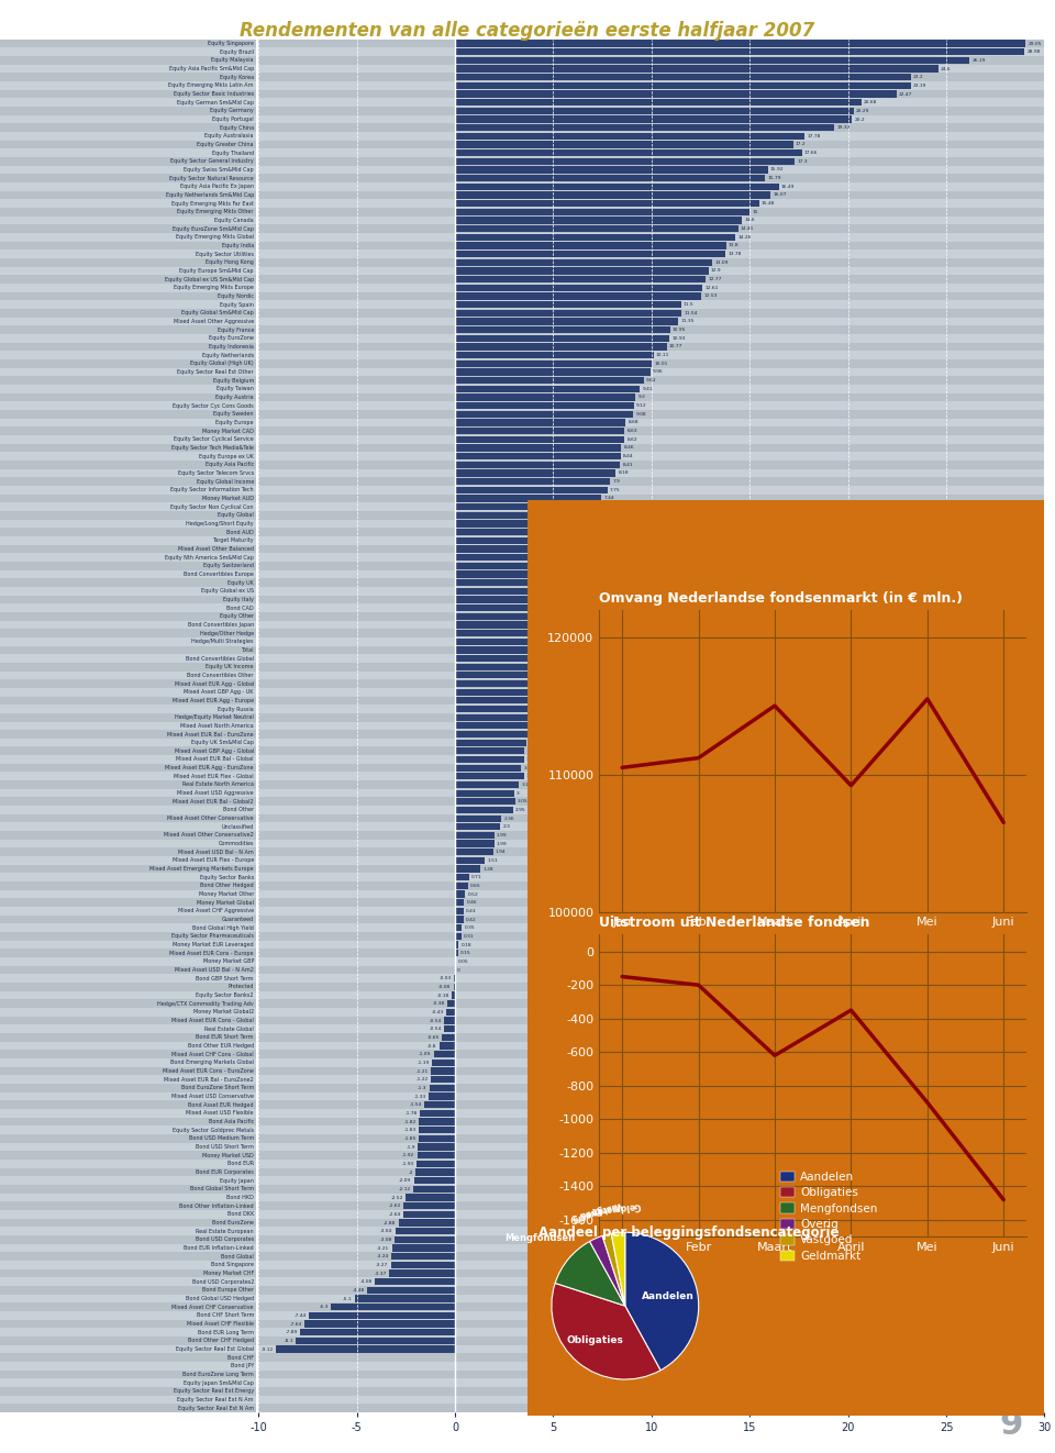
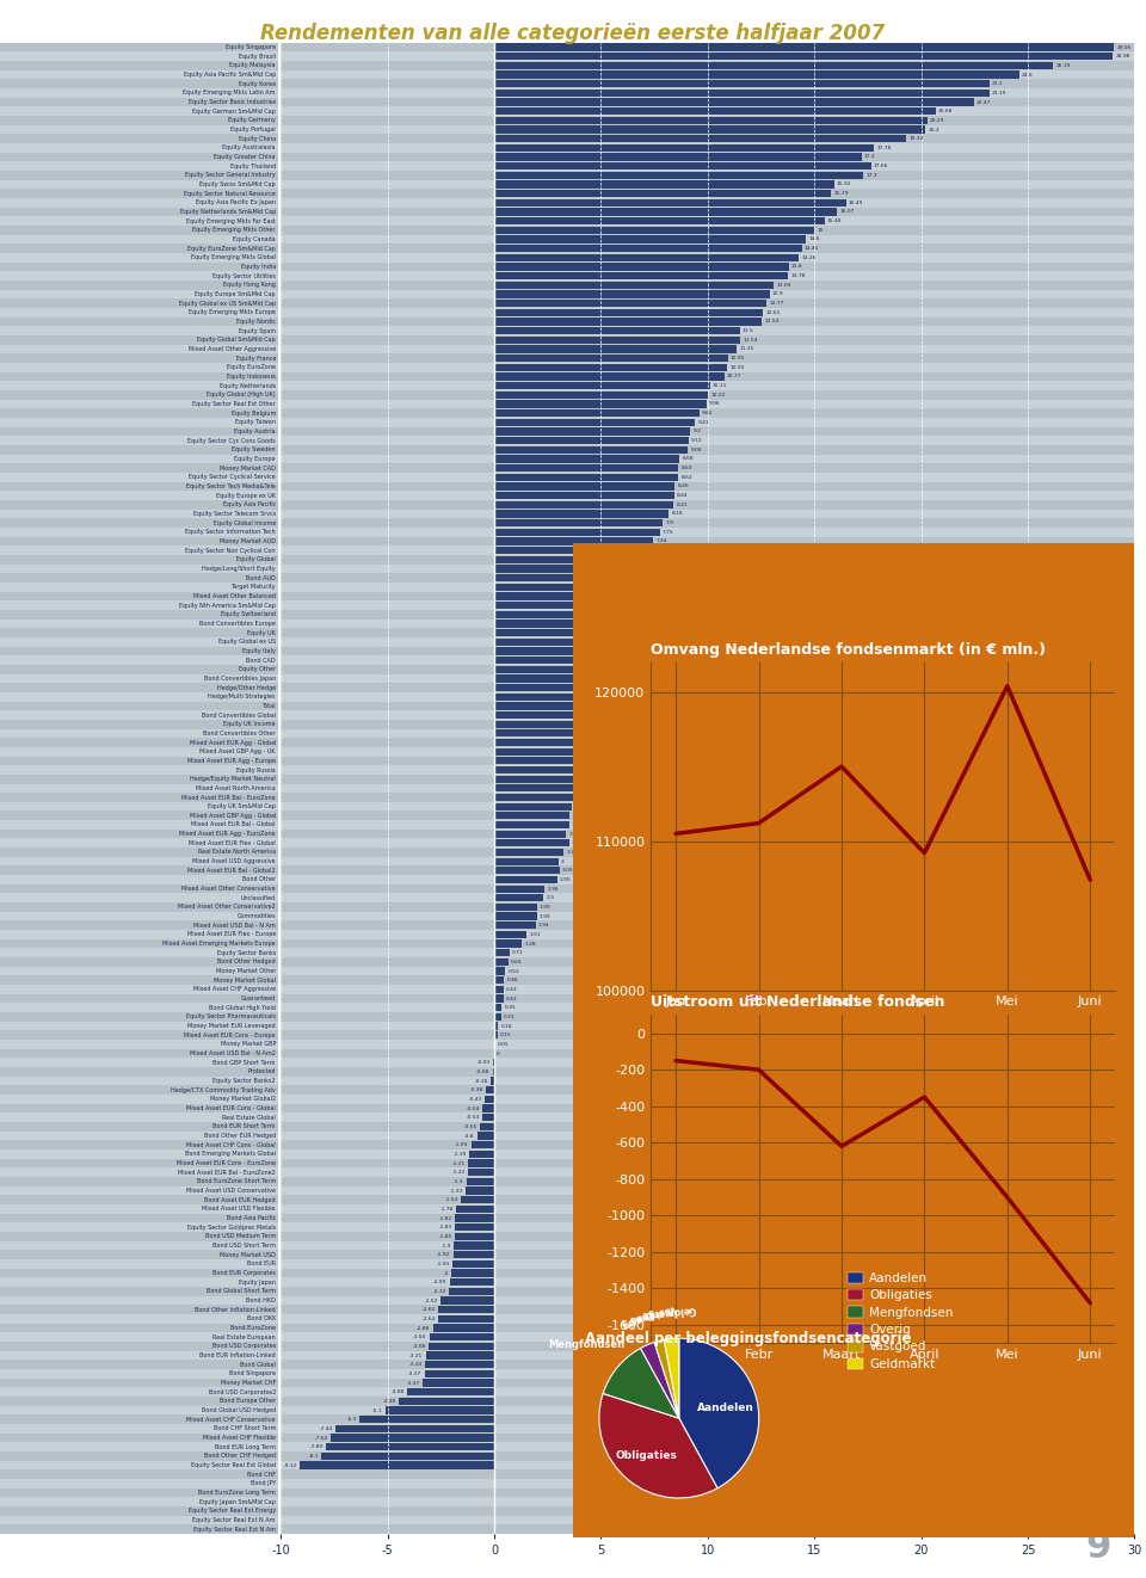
Omvang Nederlandse fondsenmarkt (in € mln.)/Mei: 115500 -> 120400
Omvang Nederlandse fondsenmarkt (in € mln.)/Juni: 106500 -> 107400
